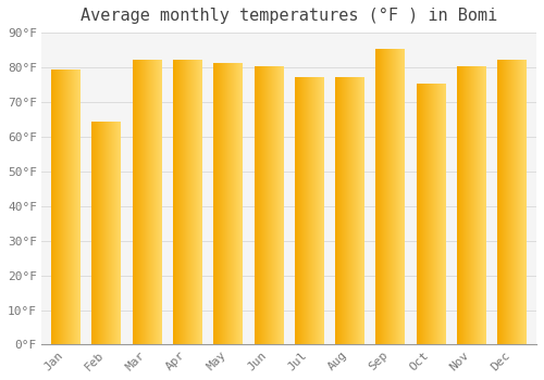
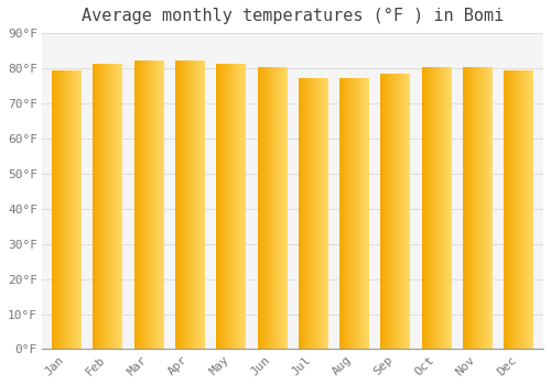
Feb: 64°F -> 81°F
Sep: 85°F -> 78°F
Oct: 75°F -> 80°F
Dec: 82°F -> 79°F
